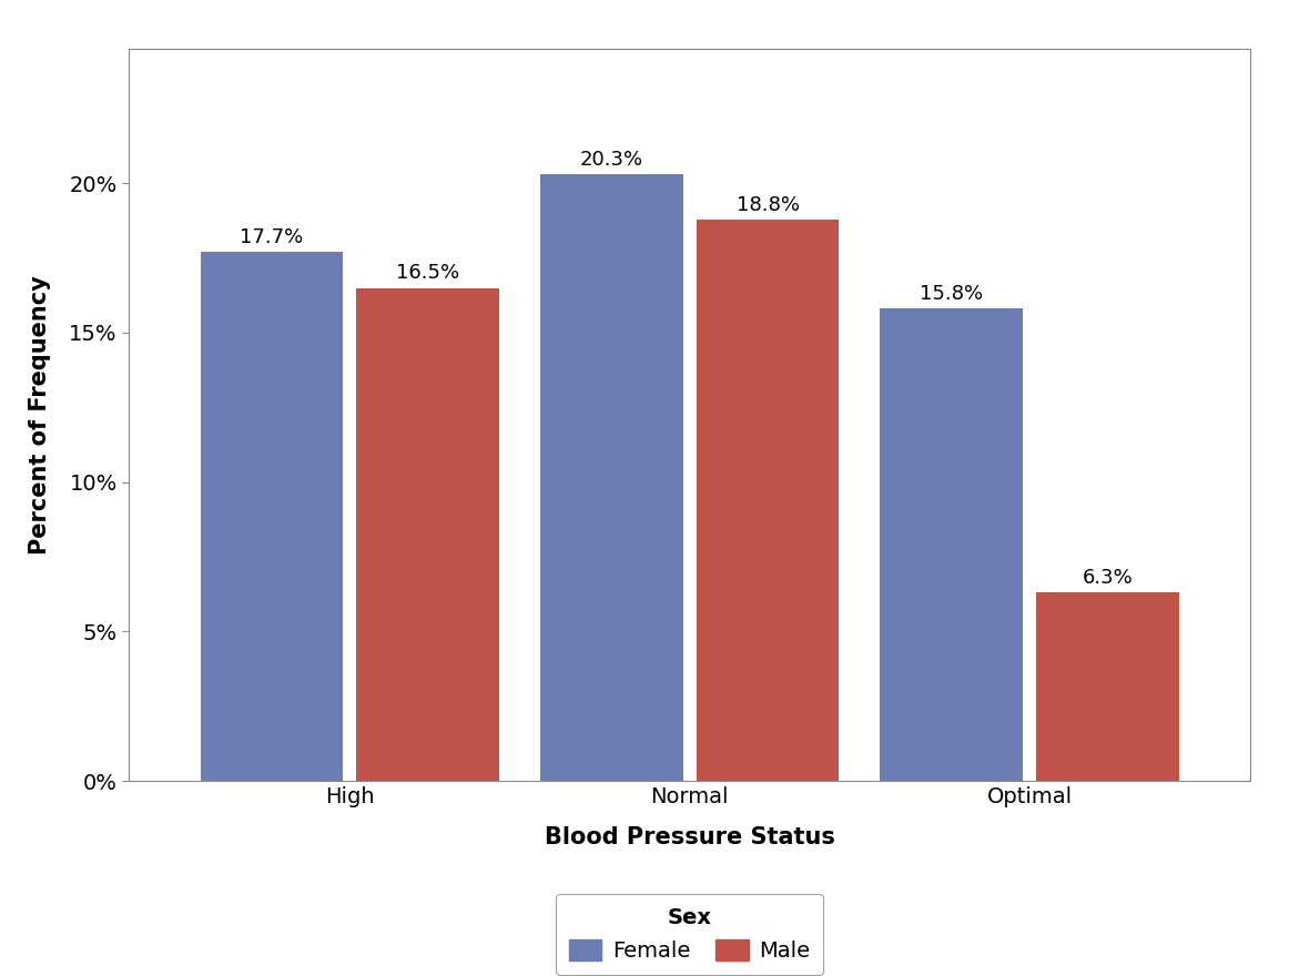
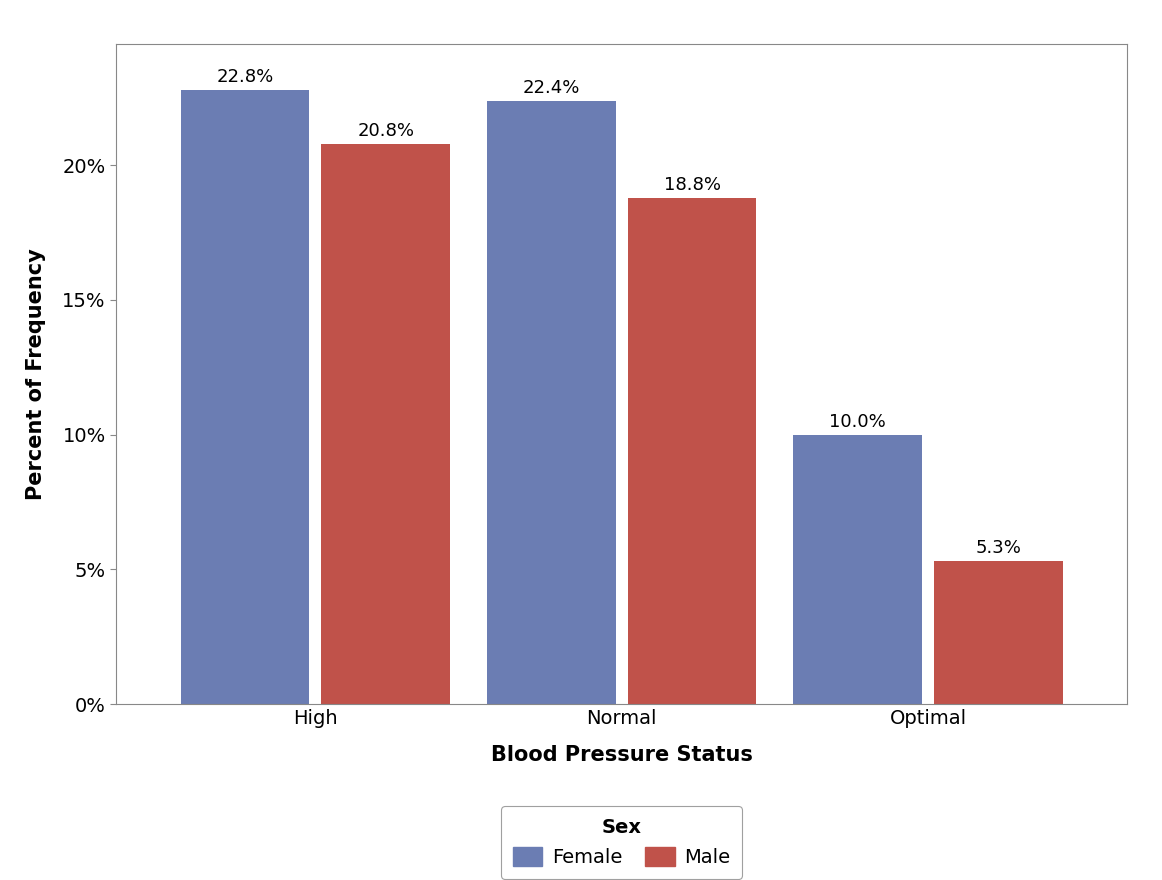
Female/High: 17.7% -> 22.8%
Male/High: 16.5% -> 20.8%
Female/Normal: 20.3% -> 22.4%
Female/Optimal: 15.8% -> 10.0%
Male/Optimal: 6.3% -> 5.3%
